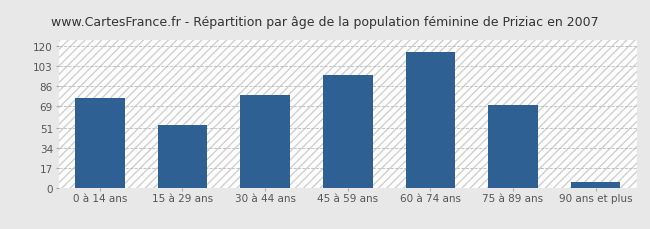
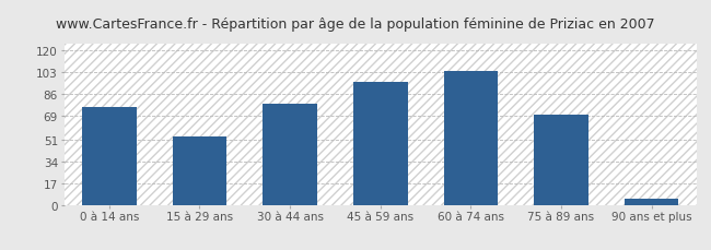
60 à 74 ans: 115 -> 104
